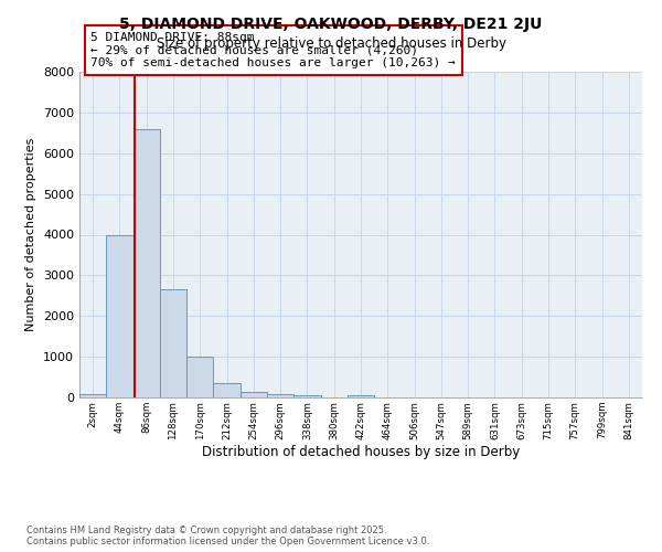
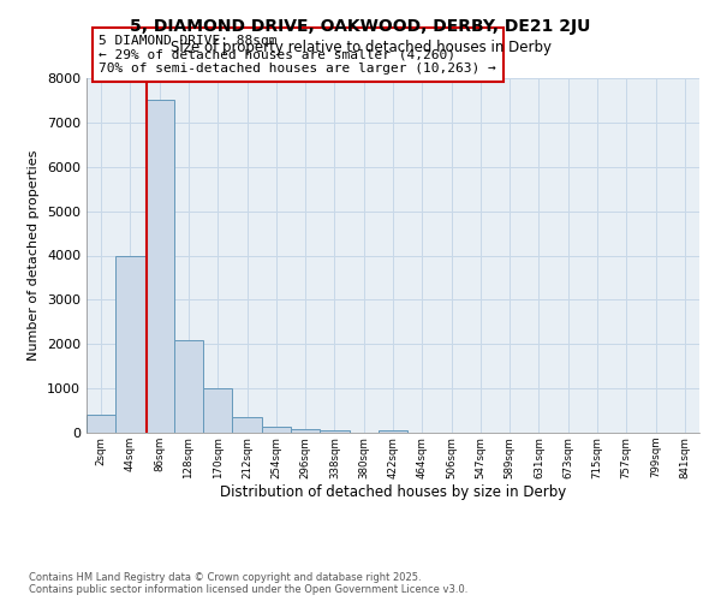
2sqm: 80 -> 400
86sqm: 6600 -> 7500
128sqm: 2650 -> 2100
